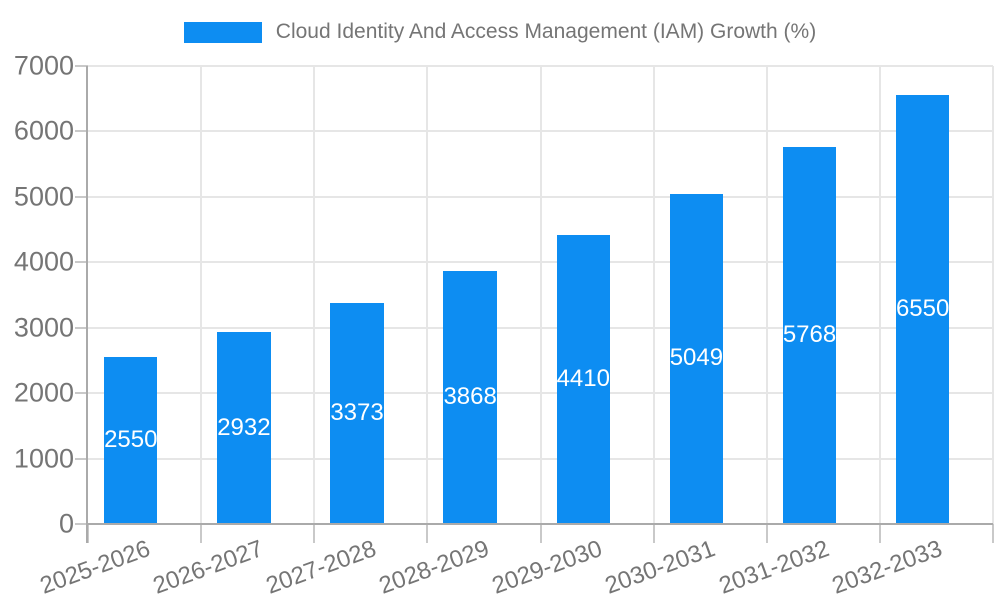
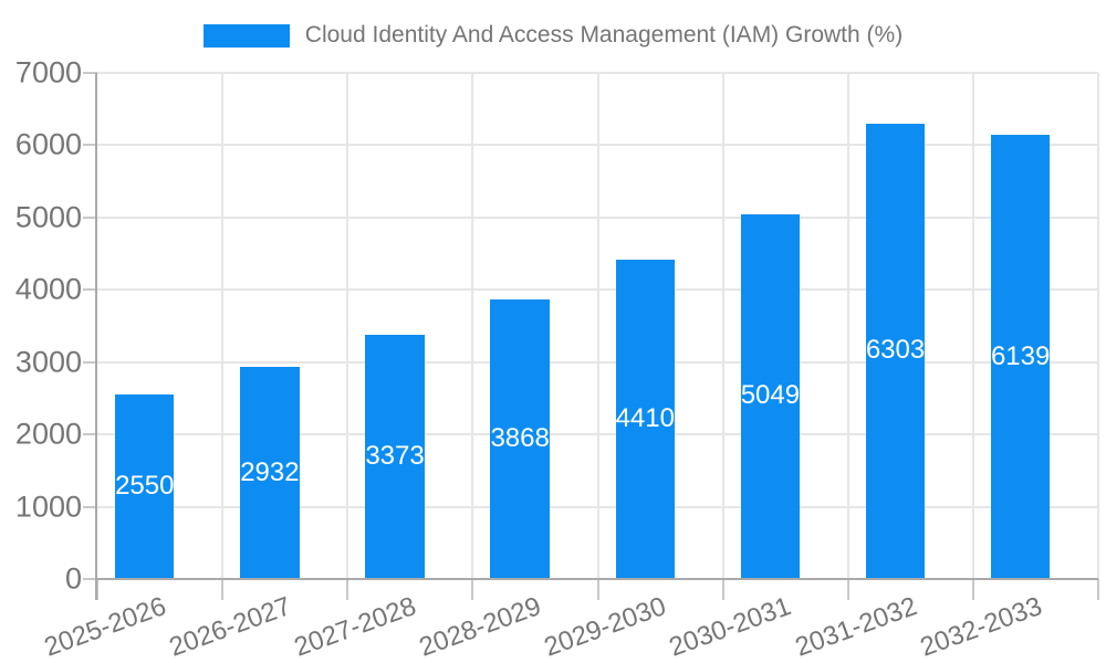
2031-2032: 5768 -> 6303
2032-2033: 6550 -> 6139
